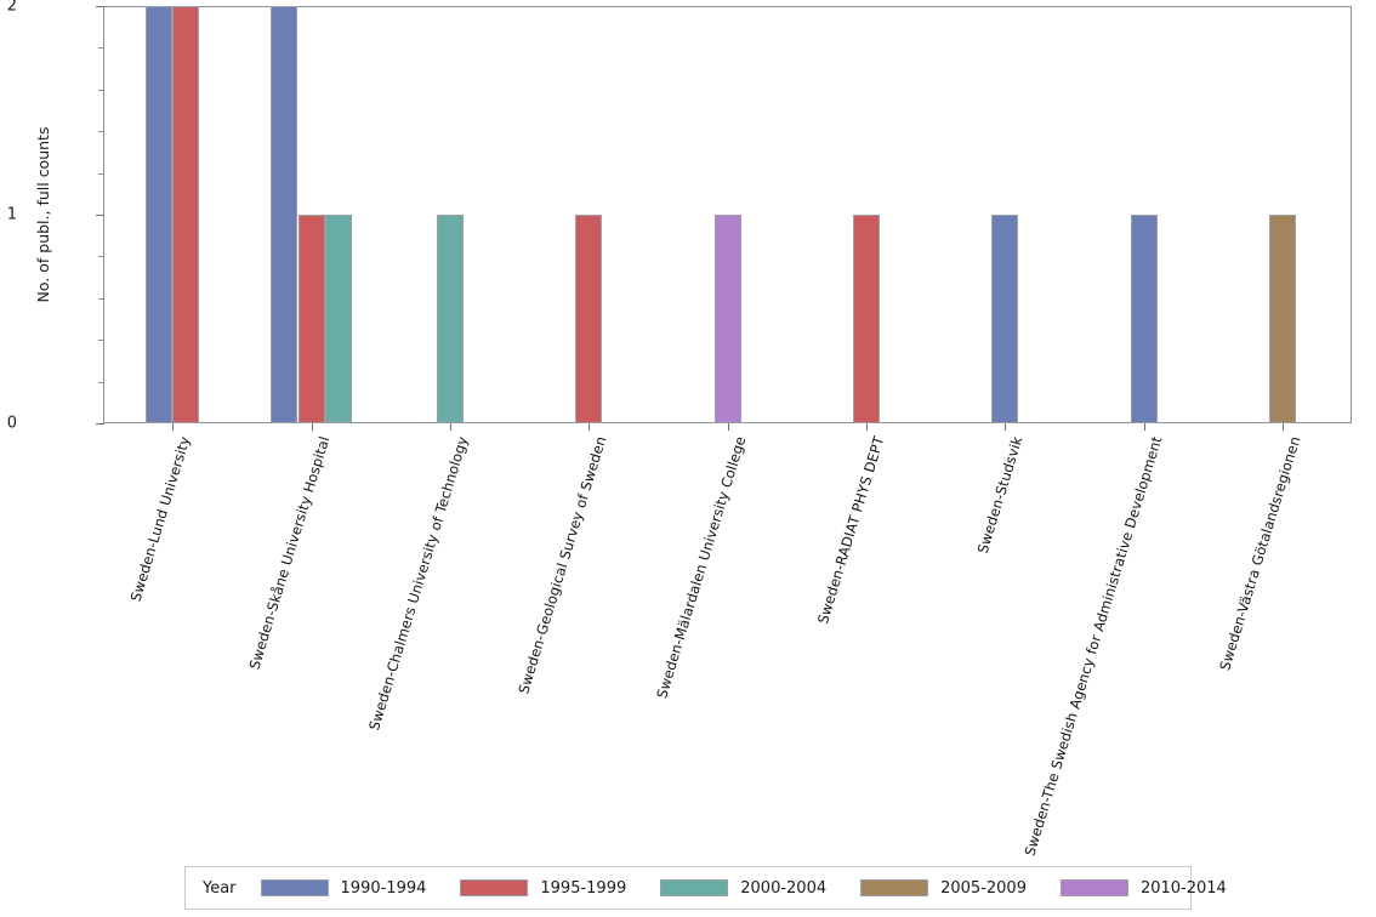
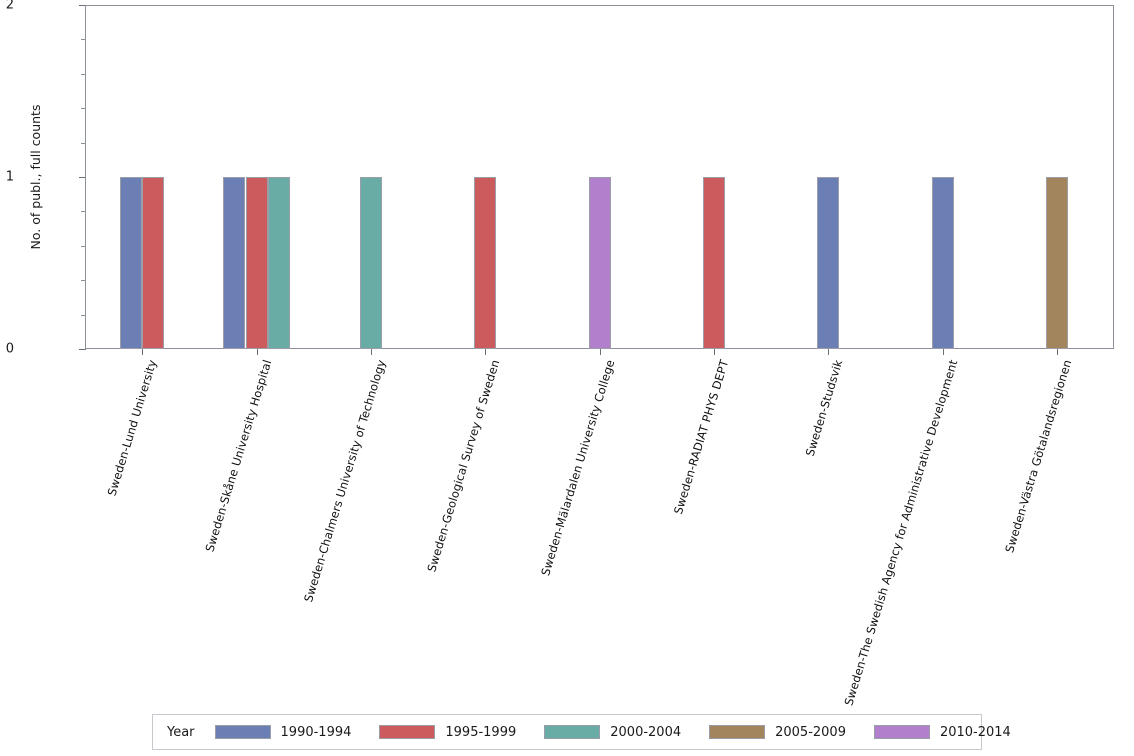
1990-1994/Sweden-Lund University: 2 -> 1
1995-1999/Sweden-Lund University: 2 -> 1
1990-1994/Sweden-Skåne University Hospital: 2 -> 1
